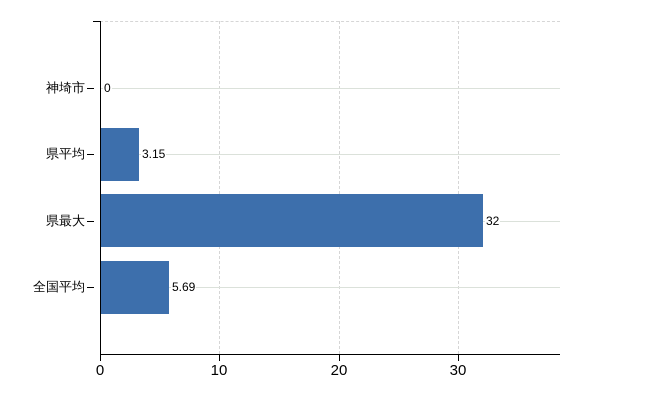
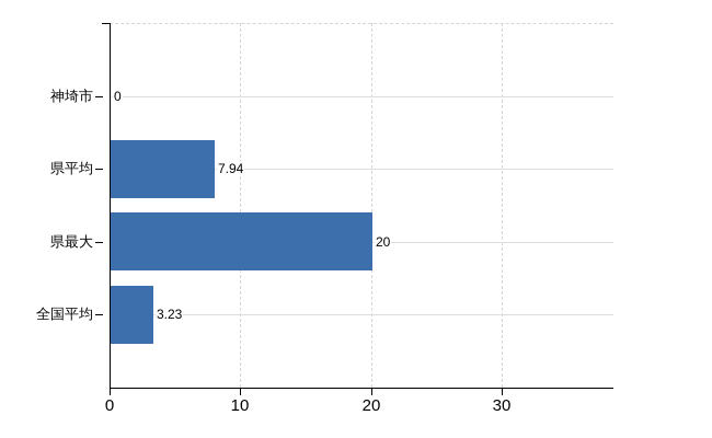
県平均: 3.15 -> 7.94
県最大: 32 -> 20
全国平均: 5.69 -> 3.23
